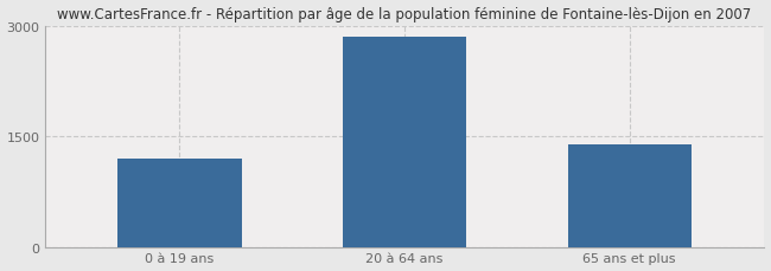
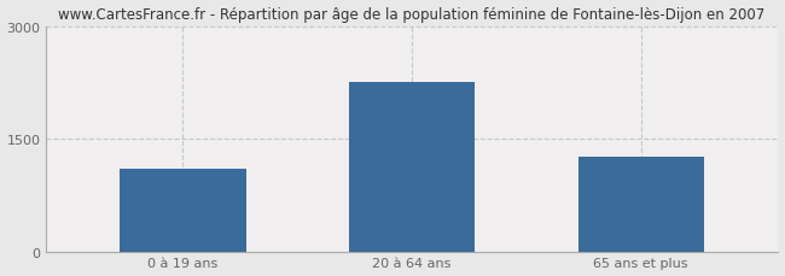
0 à 19 ans: 1200 -> 1100
20 à 64 ans: 2850 -> 2260
65 ans et plus: 1390 -> 1260
